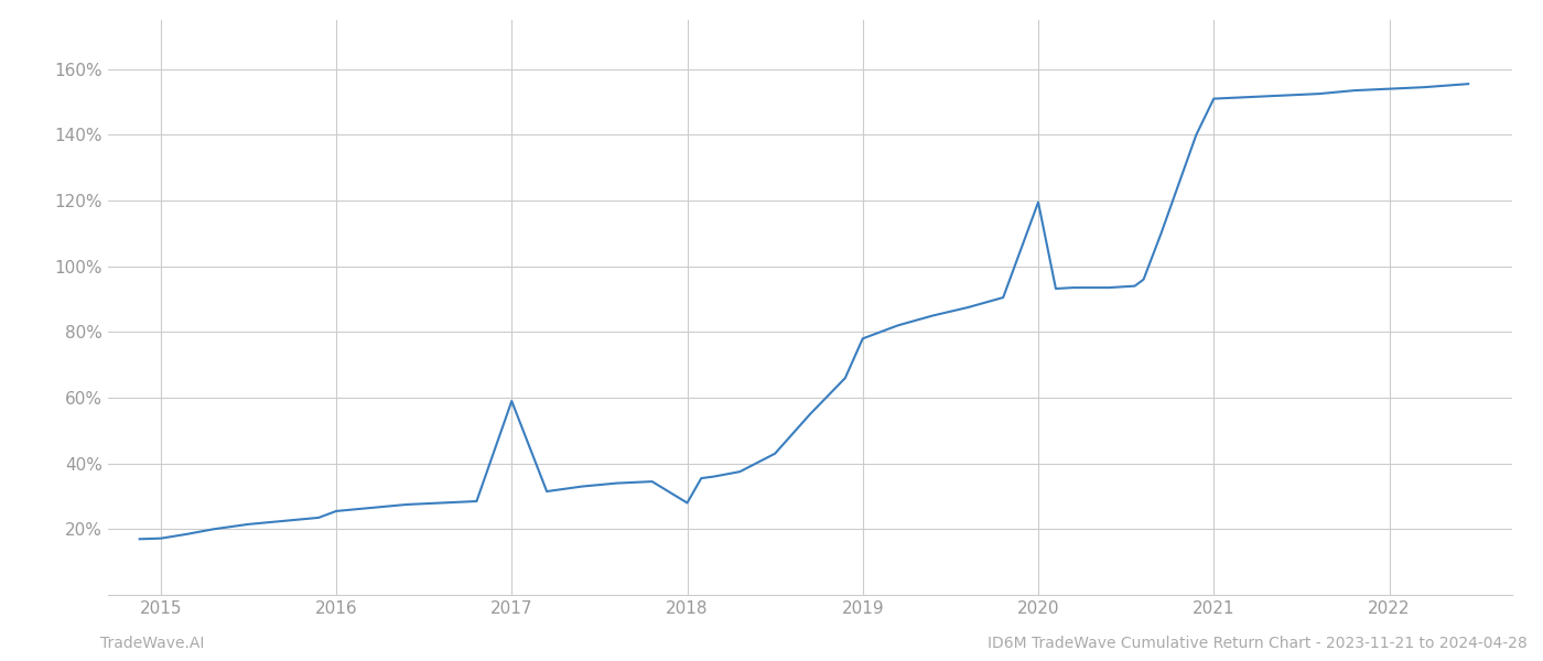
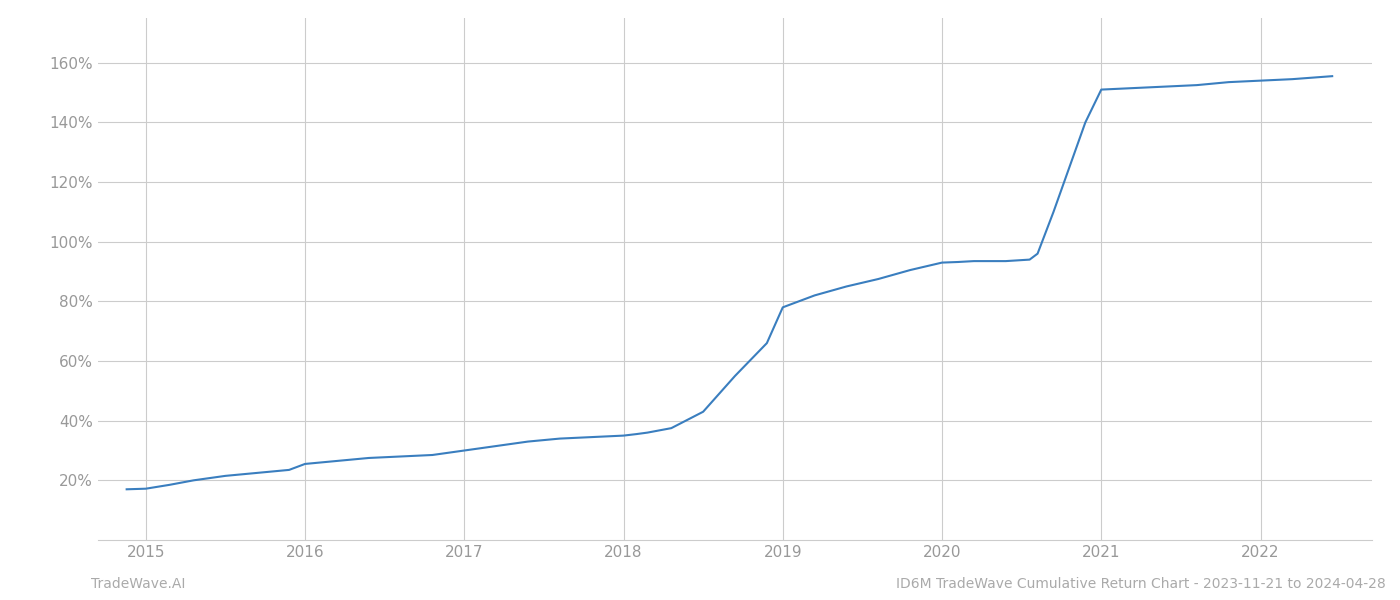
2017: 59.0% -> 30.0%
2018: 28.0% -> 35.0%
2020: 119.5% -> 93.0%
